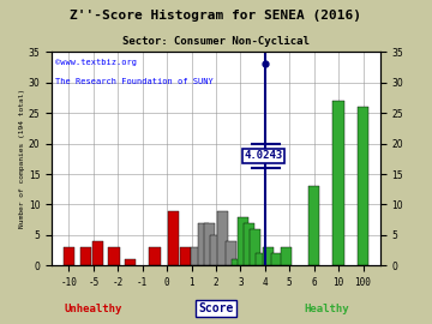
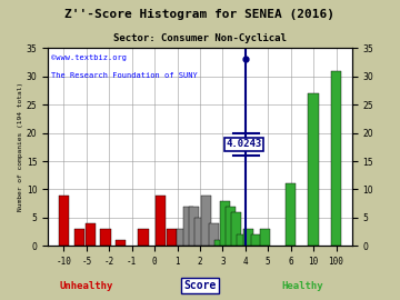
-10: 3 -> 9
6: 13 -> 11
100: 26 -> 31
